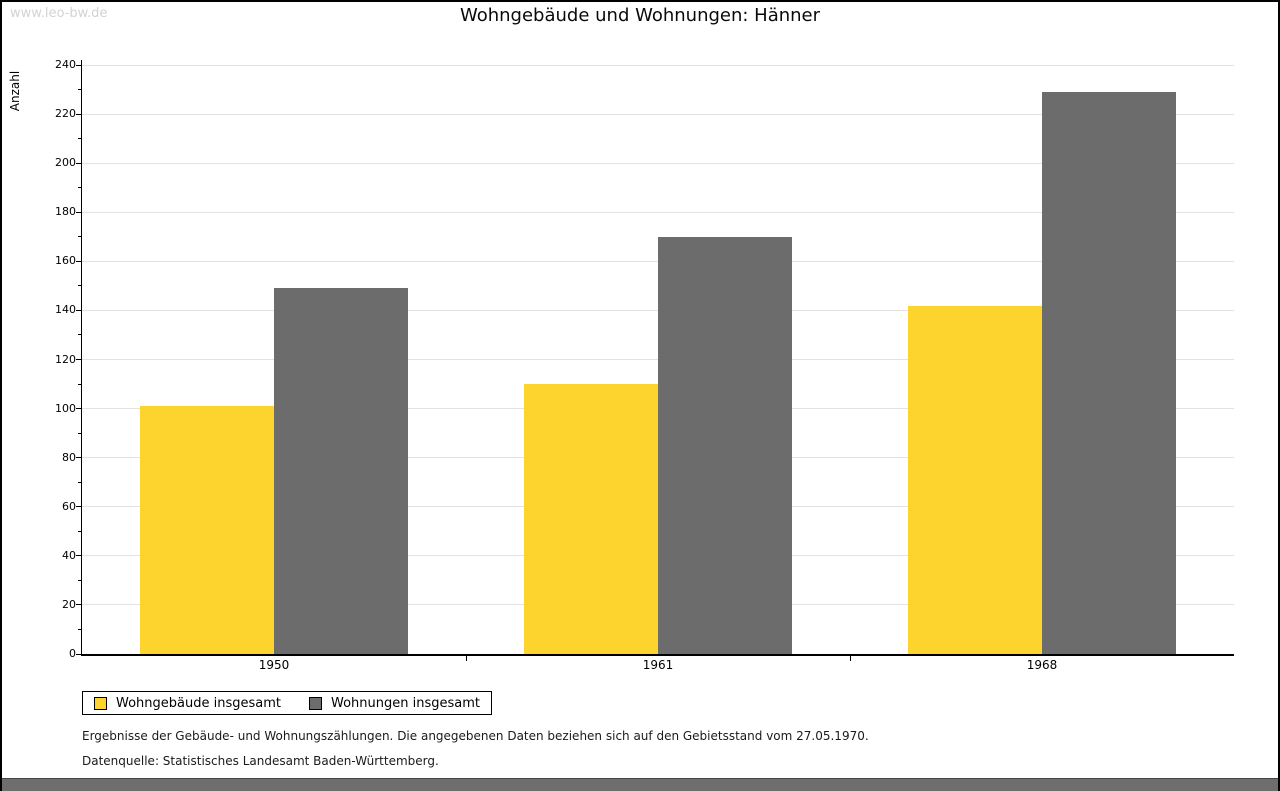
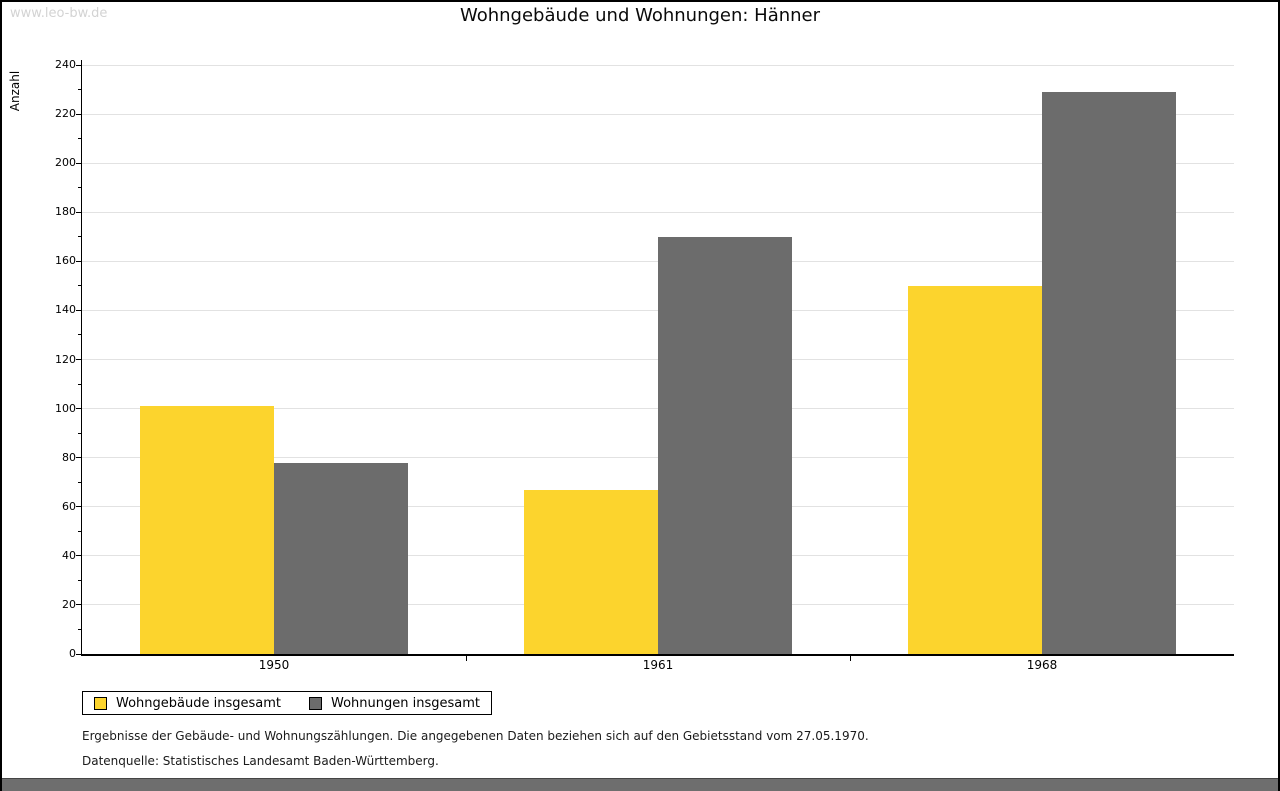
Wohnungen insgesamt/1950: 149 -> 78
Wohngebäude insgesamt/1961: 110 -> 67
Wohngebäude insgesamt/1968: 142 -> 150
